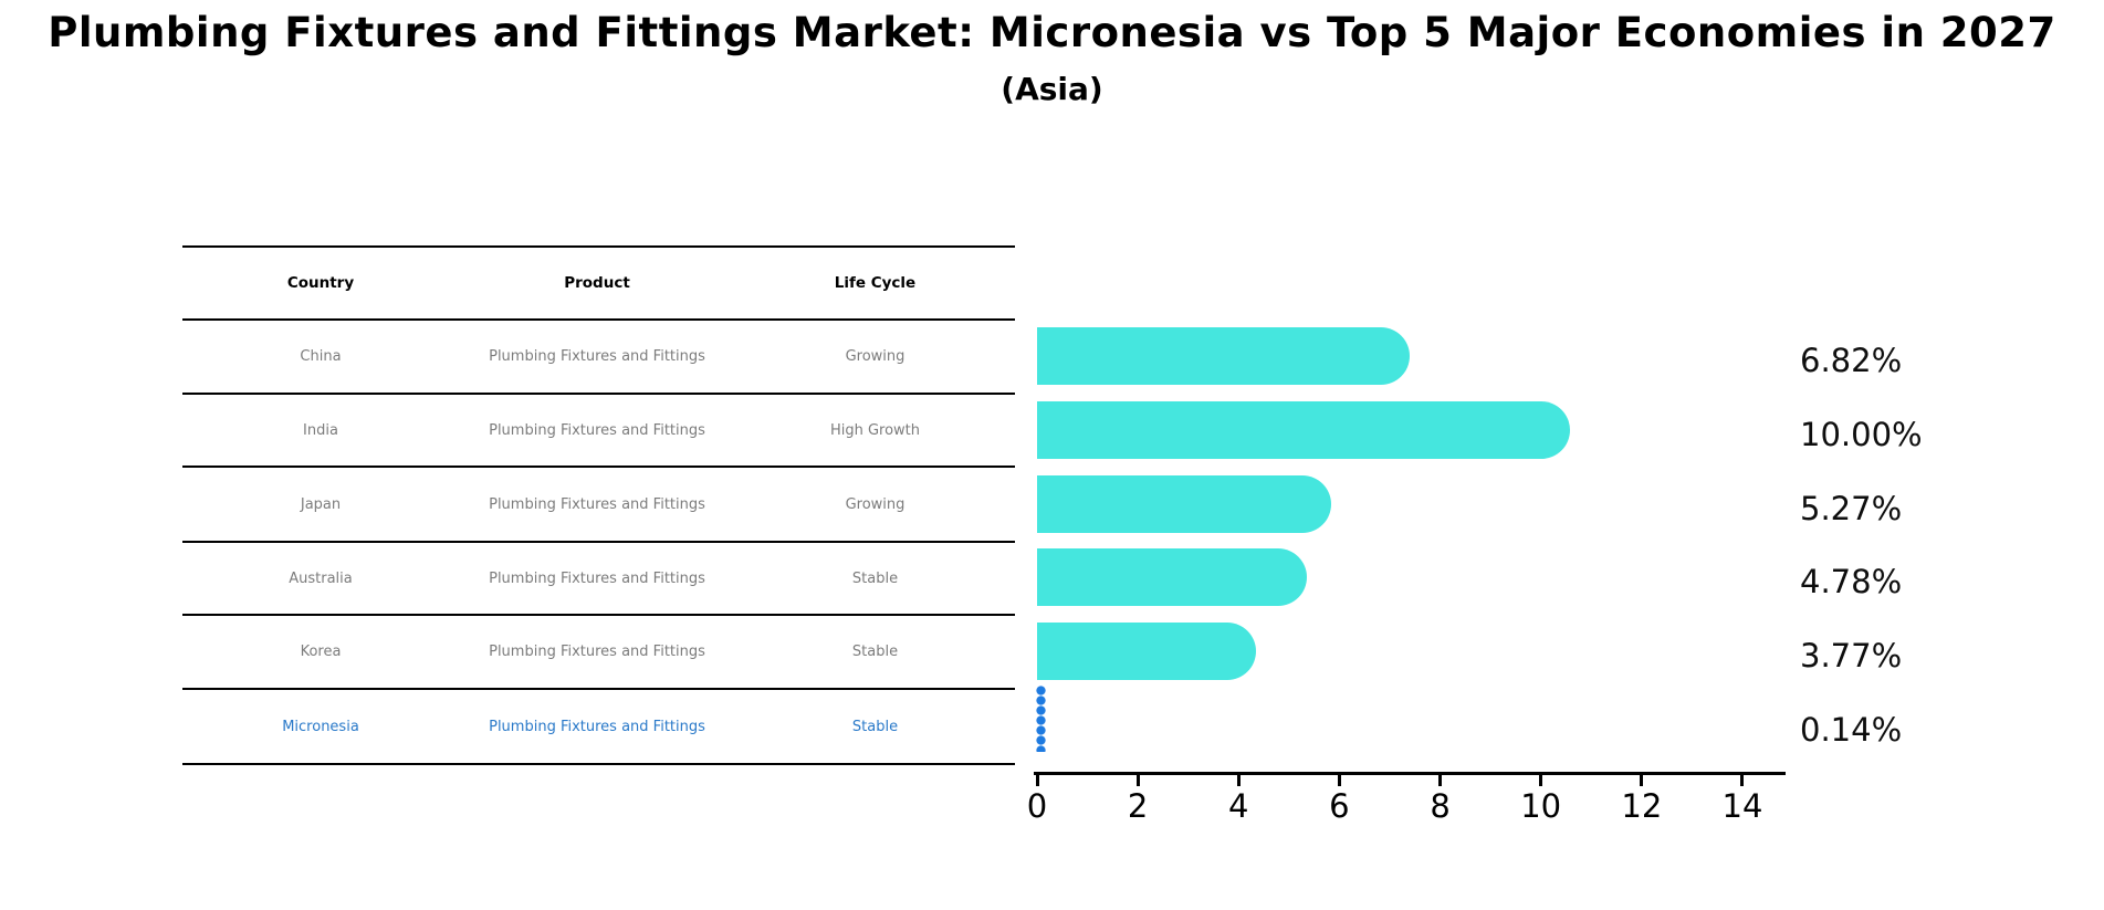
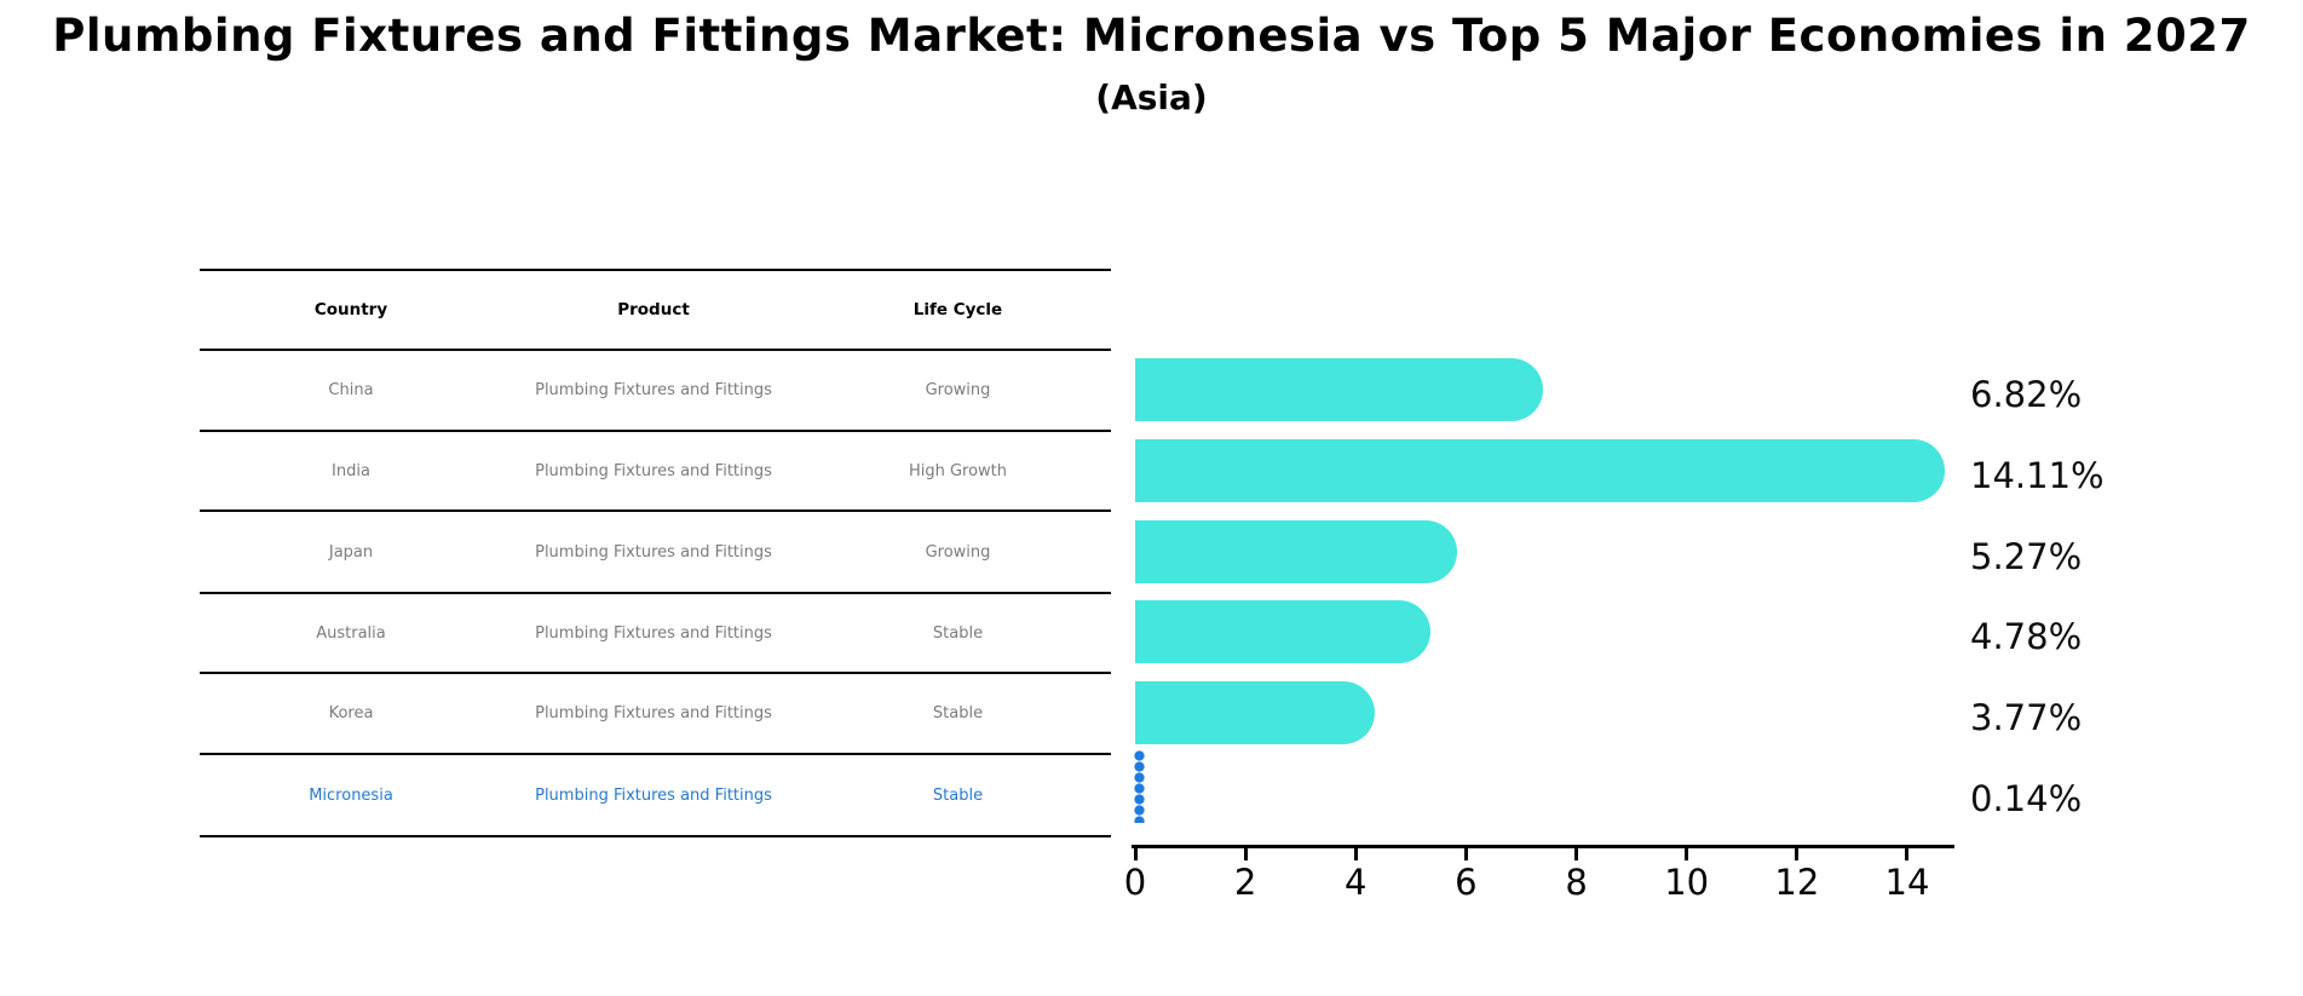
India: 10.00% -> 14.11%
